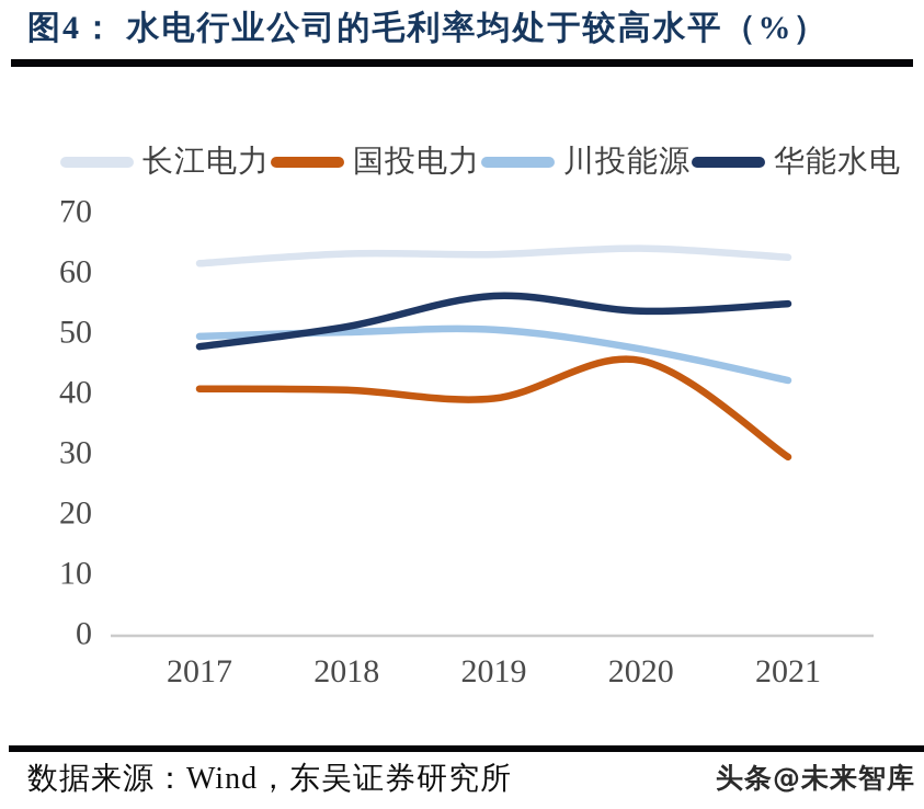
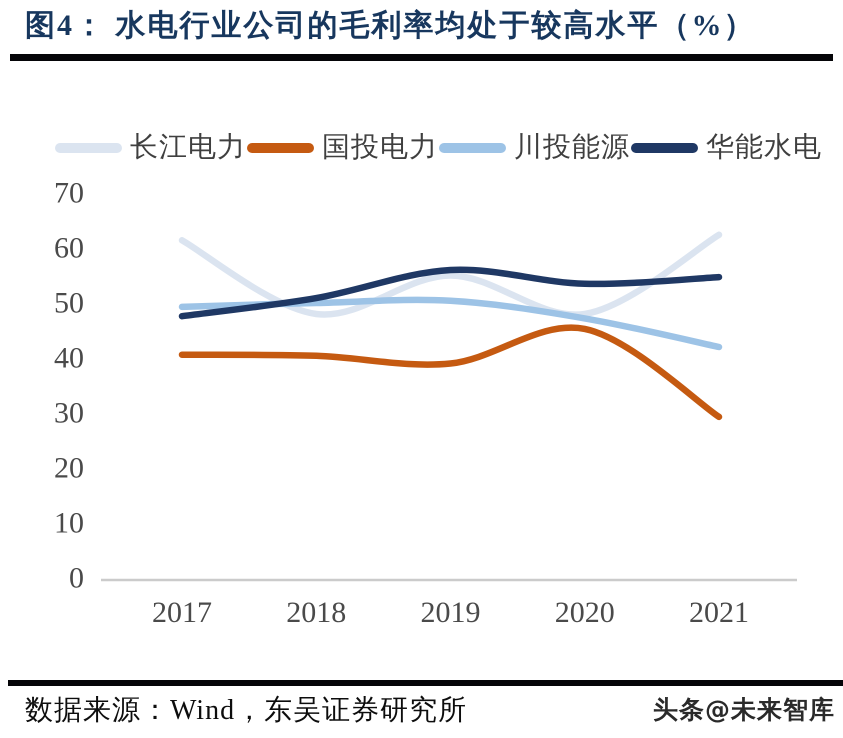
长江电力/2018: 63 -> 48
长江电力/2019: 63 -> 55
长江电力/2020: 64 -> 48
